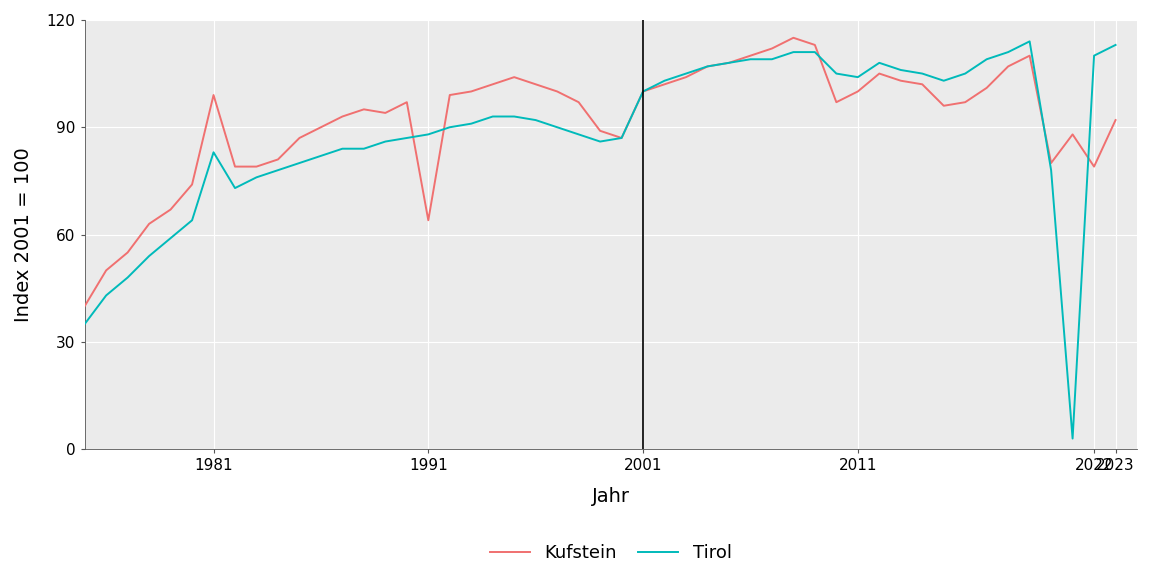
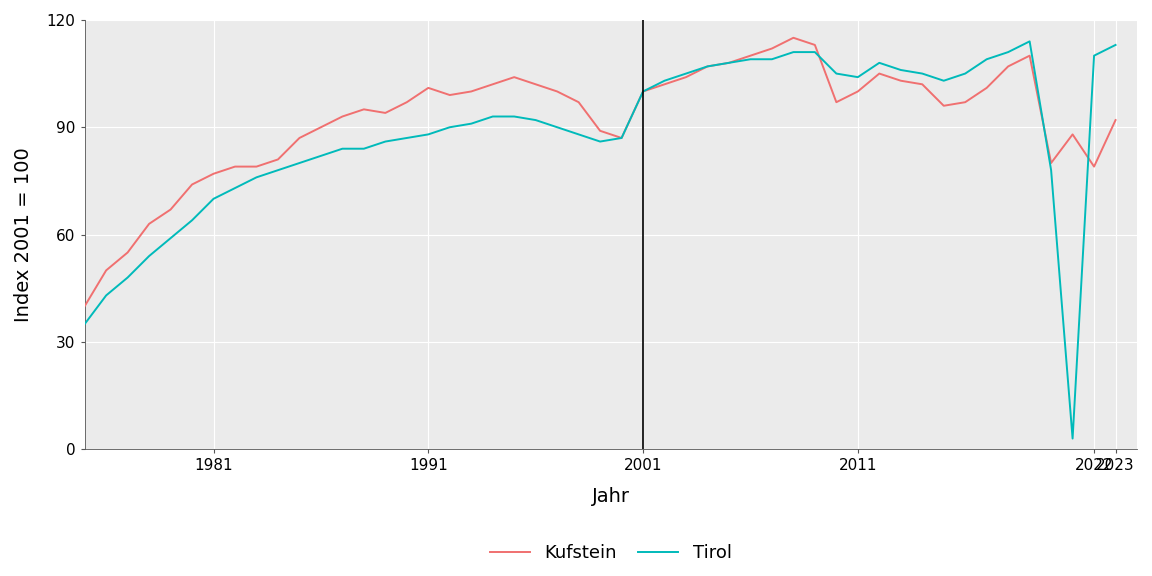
Kufstein/1981: 99 -> 77
Tirol/1981: 83 -> 70
Kufstein/1991: 64 -> 101
